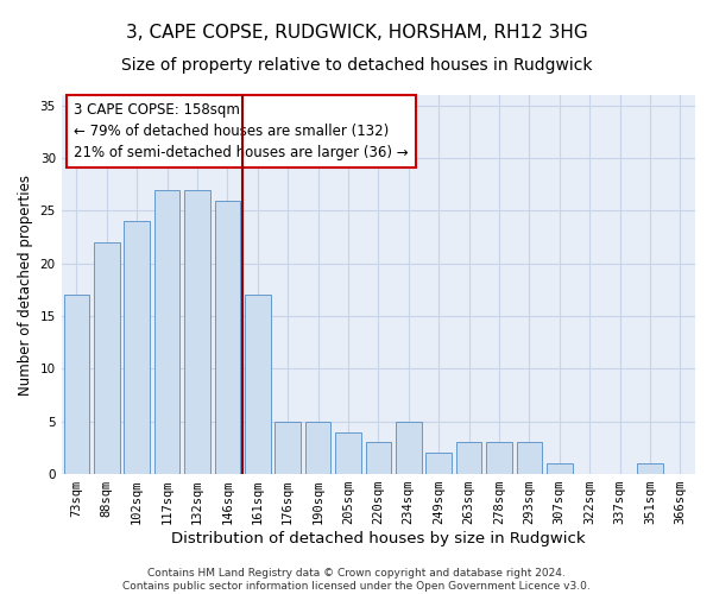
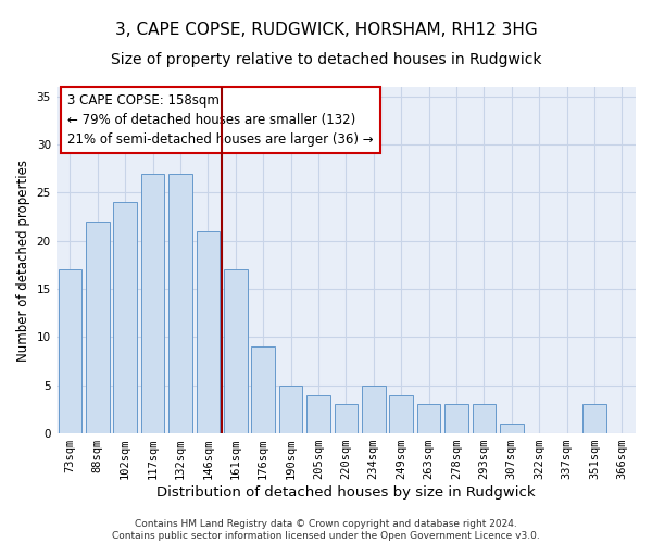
146sqm: 26 -> 21
176sqm: 5 -> 9
249sqm: 2 -> 4
351sqm: 1 -> 3
